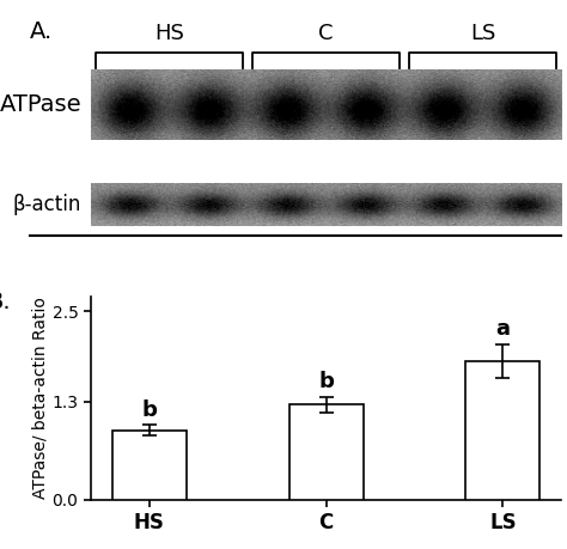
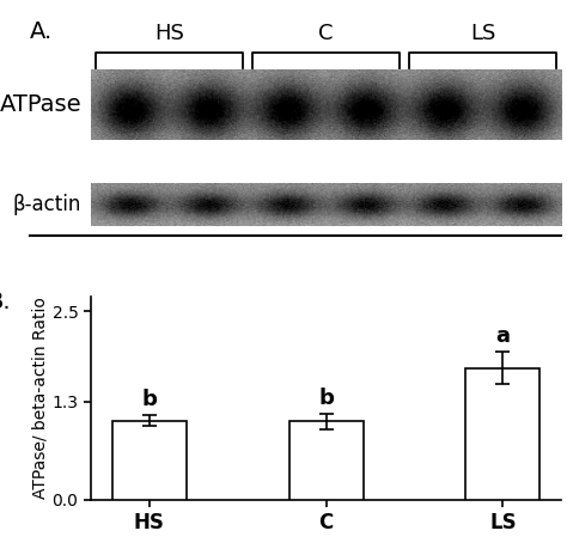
HS: 0.92 -> 1.05
C: 1.26 -> 1.04
LS: 1.84 -> 1.75
